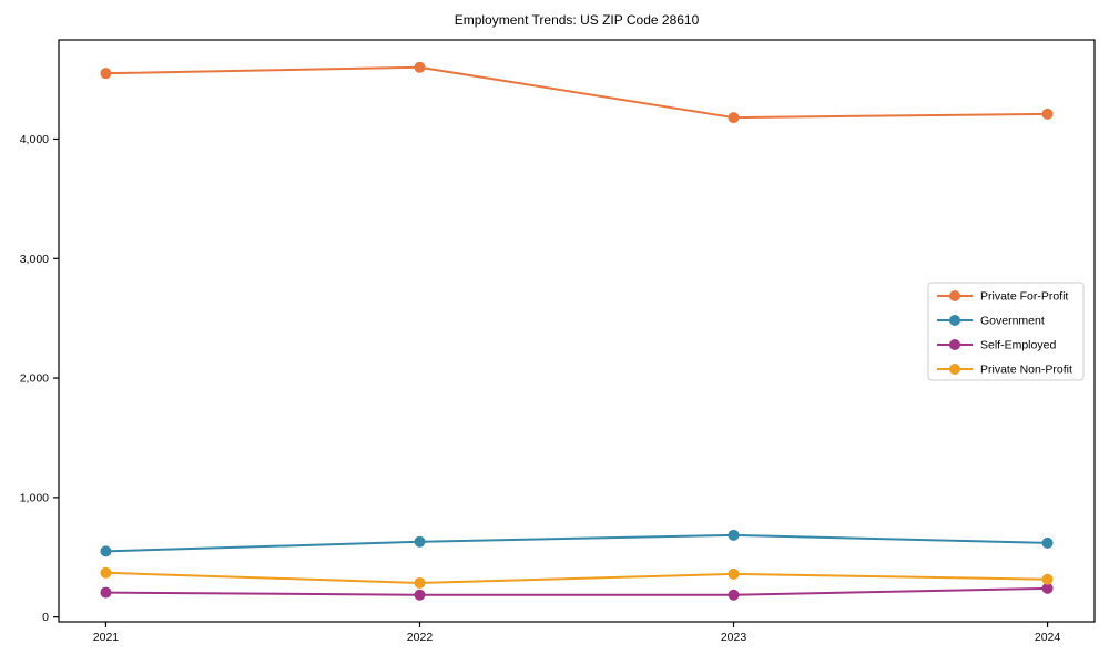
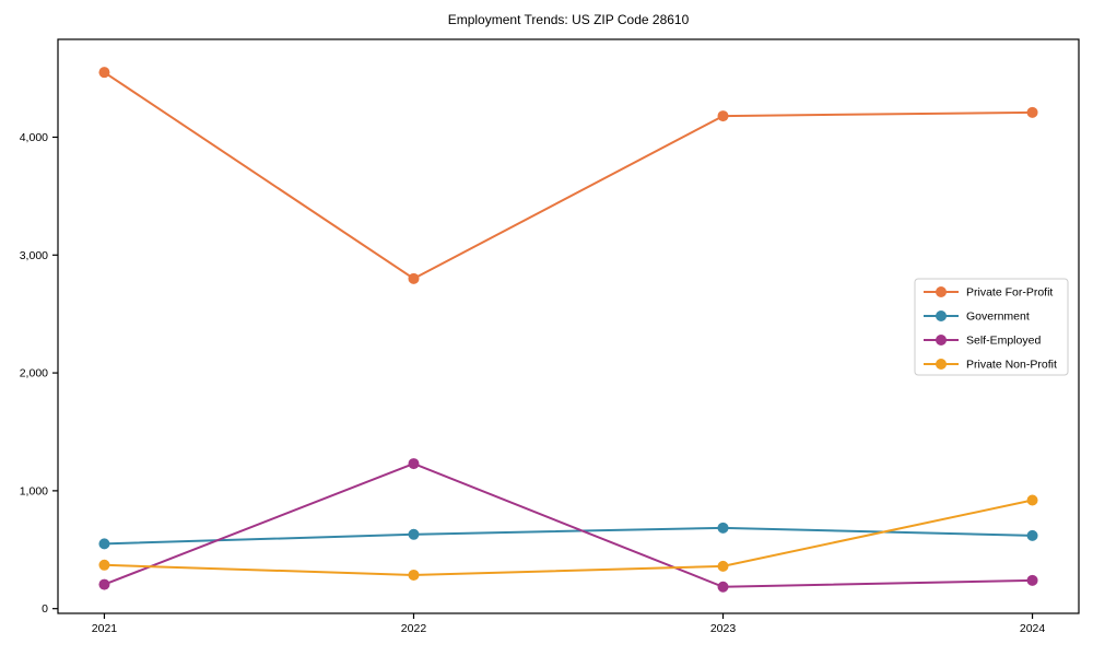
Private For-Profit/2022: 4600 -> 2800
Self-Employed/2022: 180 -> 1230
Private Non-Profit/2024: 320 -> 920
